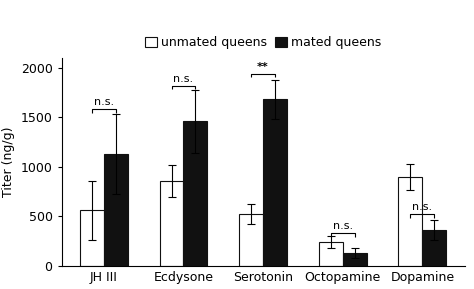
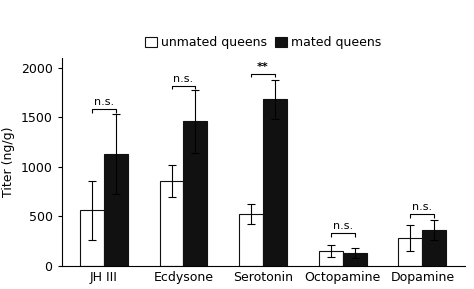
unmated queens/Octopamine: 240 -> 150
unmated queens/Dopamine: 900 -> 280
